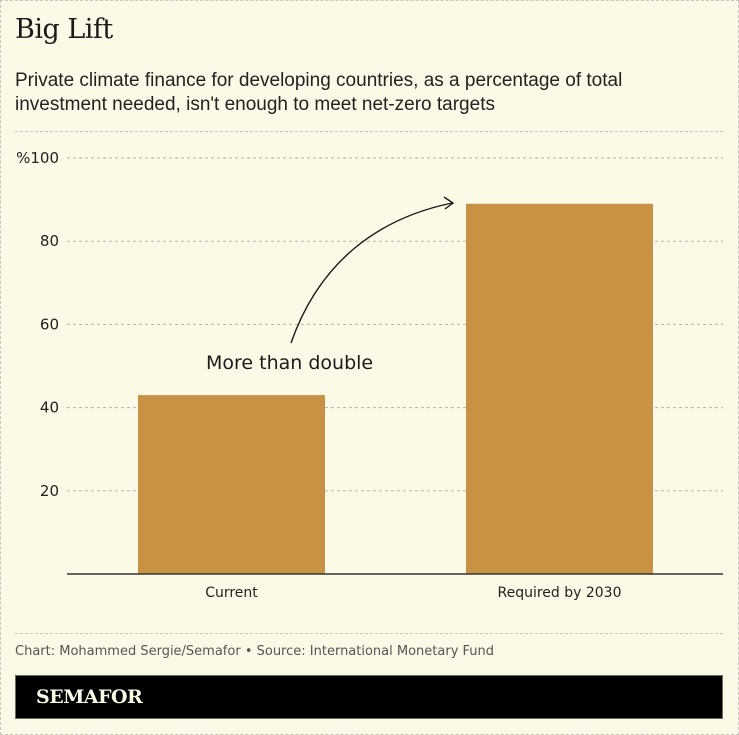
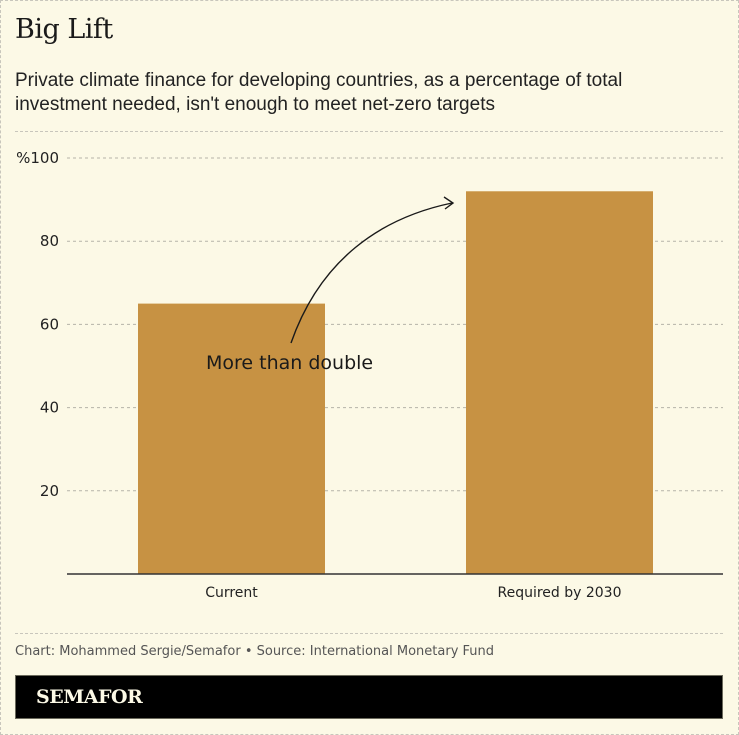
Current: 43 -> 65
Required by 2030: 89 -> 92
